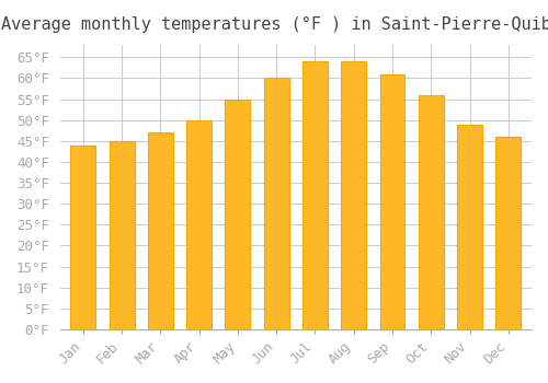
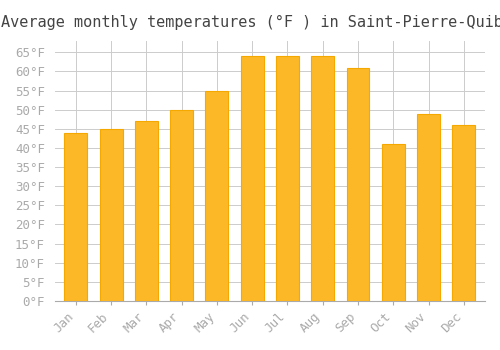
Jun: 60°F -> 64°F
Oct: 56°F -> 41°F
